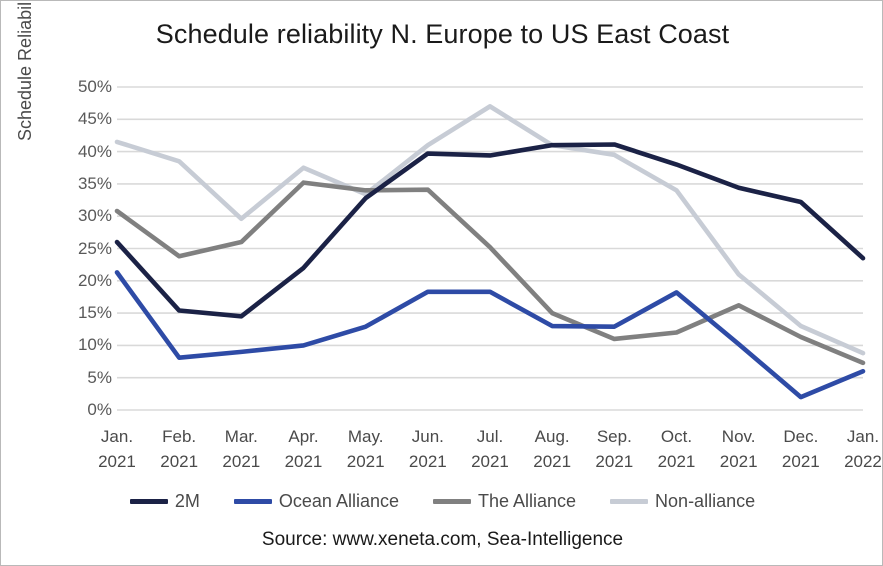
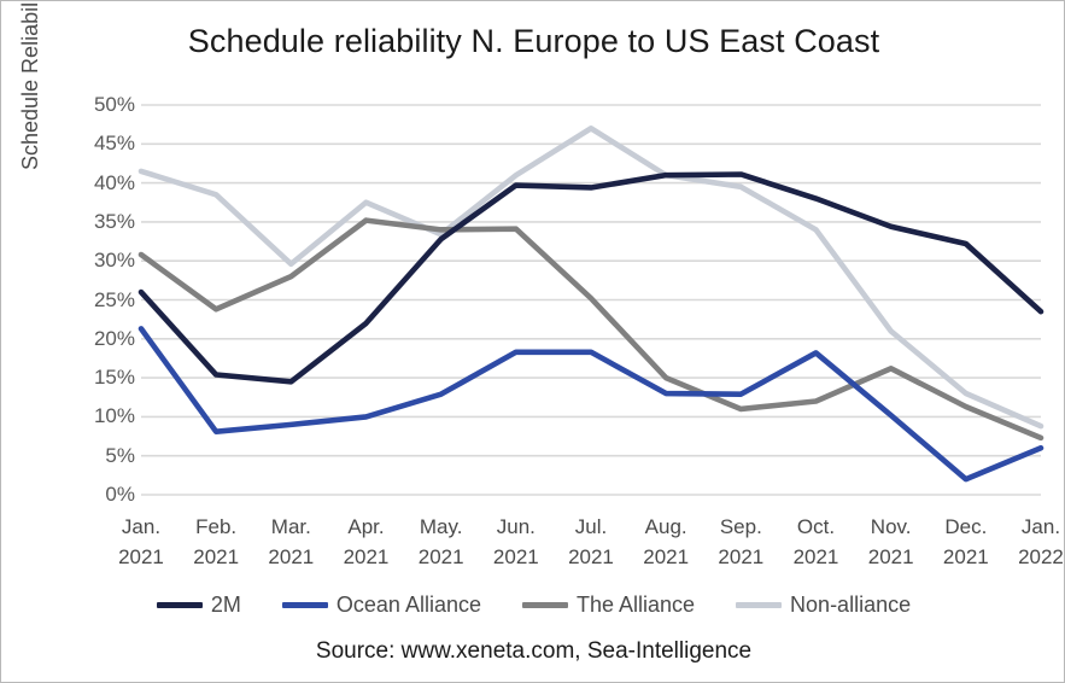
The Alliance/Mar. 2021: 26% -> 28%
